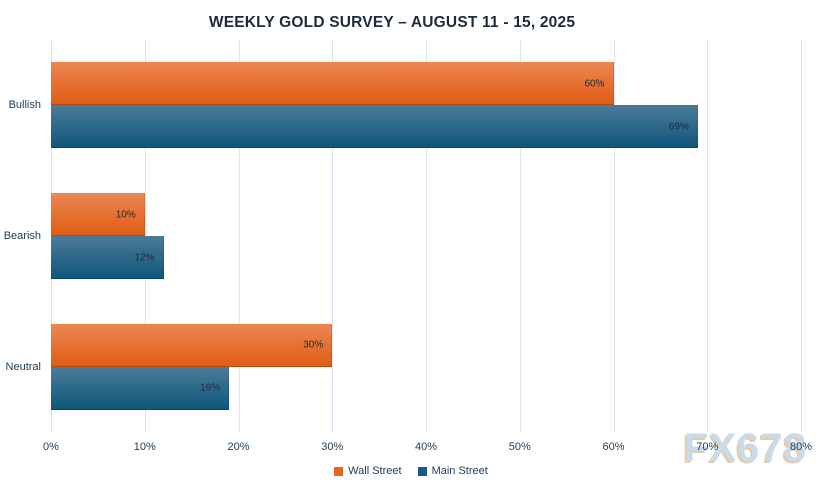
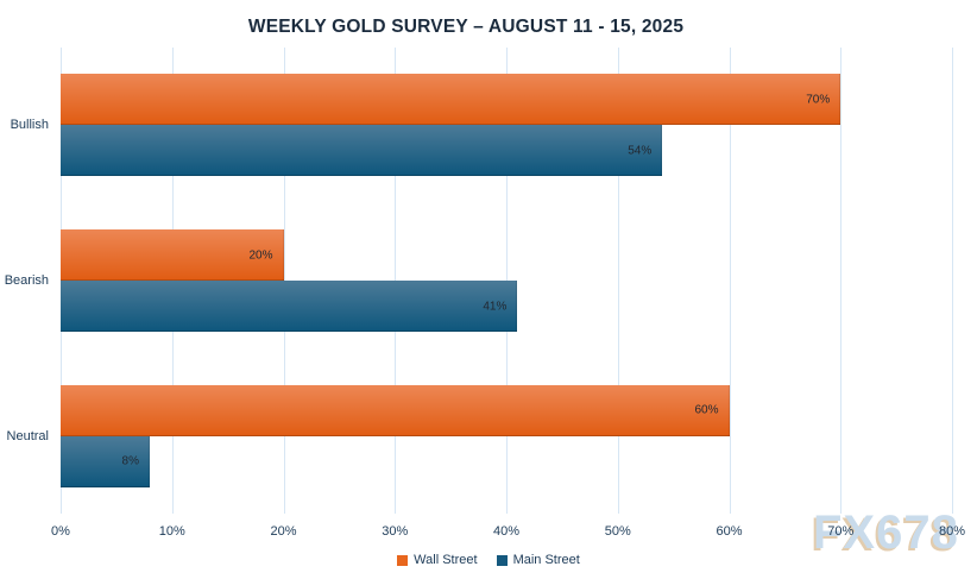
Wall Street/Bullish: 60% -> 70%
Main Street/Bullish: 69% -> 54%
Wall Street/Bearish: 10% -> 20%
Main Street/Bearish: 12% -> 41%
Wall Street/Neutral: 30% -> 60%
Main Street/Neutral: 19% -> 8%
